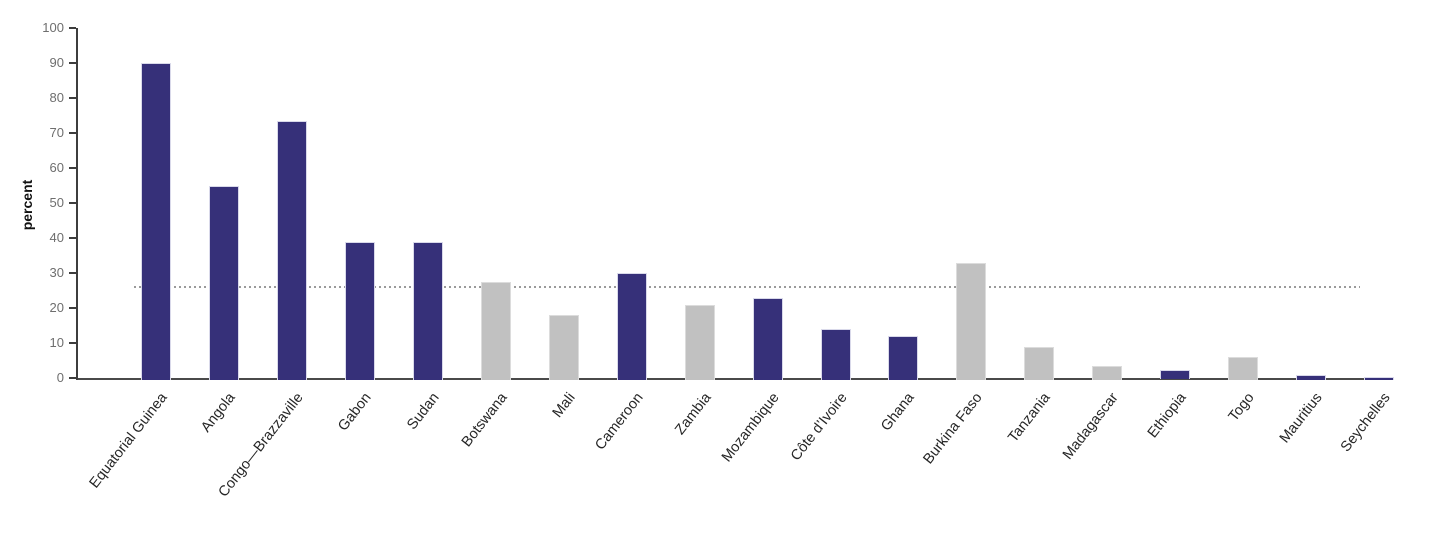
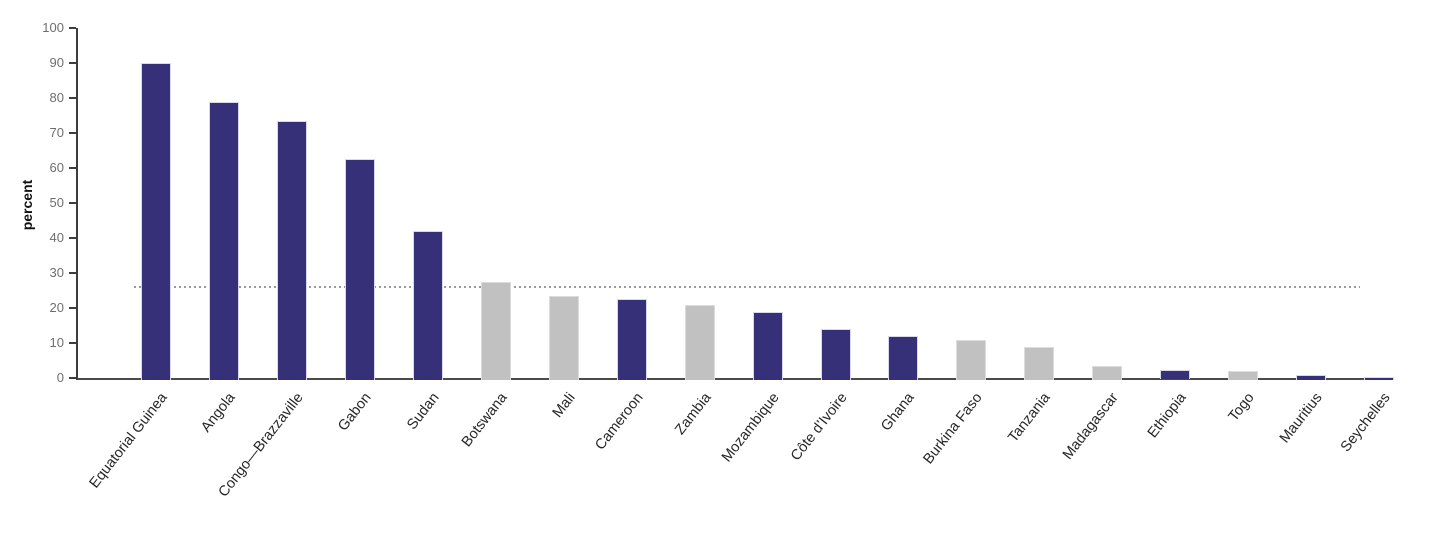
Angola: 55 -> 79
Gabon: 39 -> 62
Sudan: 39 -> 42
Mali: 18 -> 24
Cameroon: 30 -> 22
Mozambique: 23 -> 19
Burkina Faso: 33 -> 11
Togo: 6 -> 2
